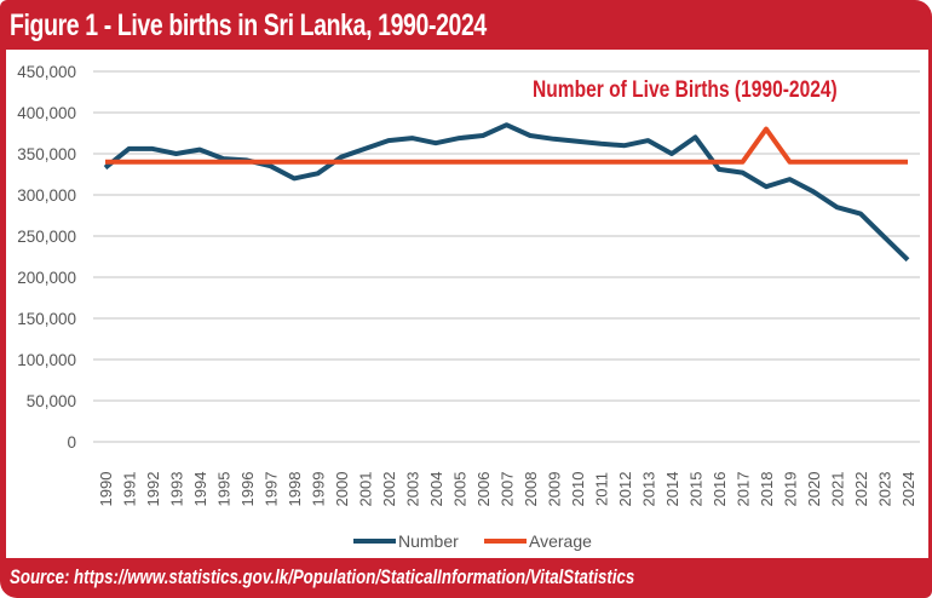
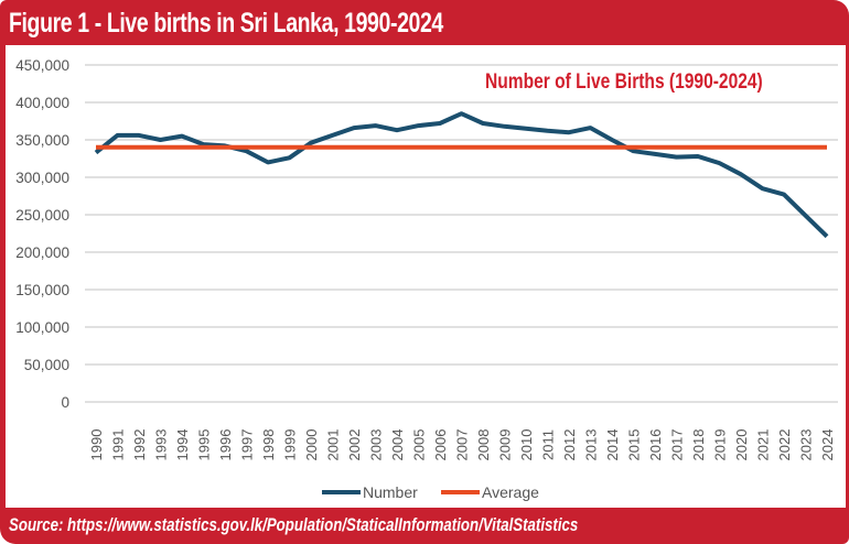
Number/2015: 370000 -> 340000
Number/2018: 310000 -> 330000
Average/2018: 380000 -> 340000
